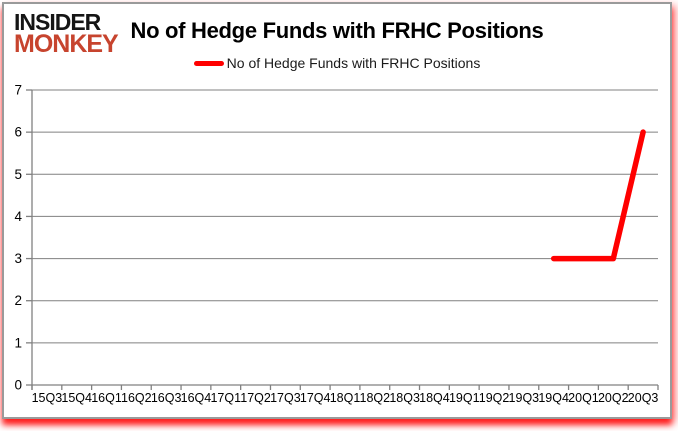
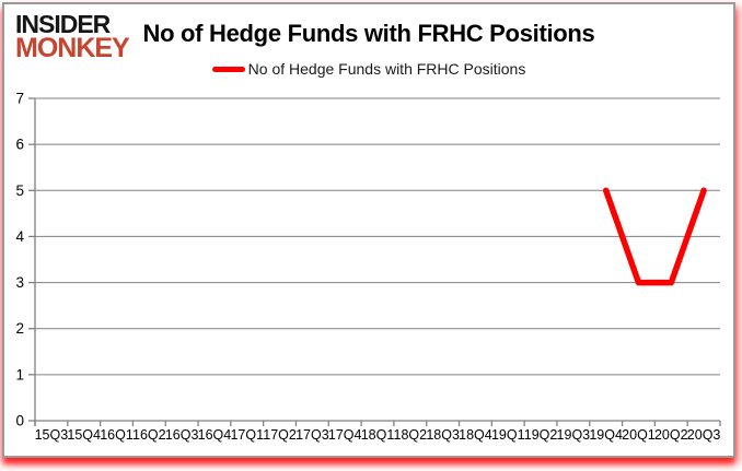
19Q4: 3 -> 5
20Q3: 6 -> 5
